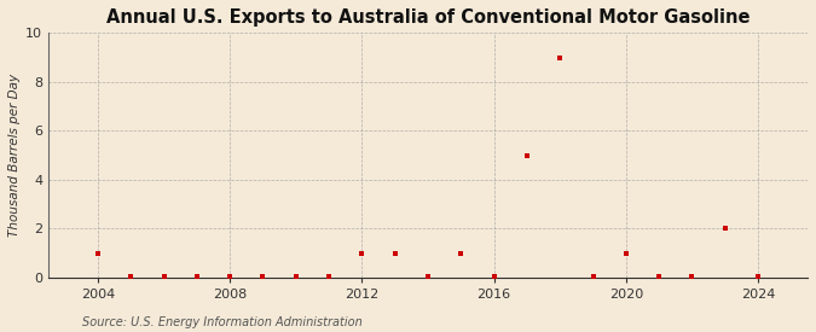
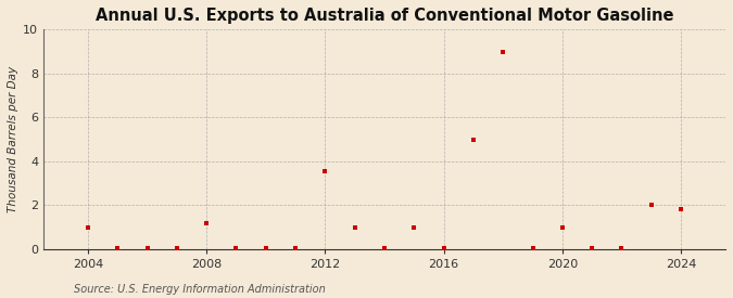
2008: 0.02 -> 1.15
2012: 1.00 -> 3.55
2024: 0.02 -> 1.80
